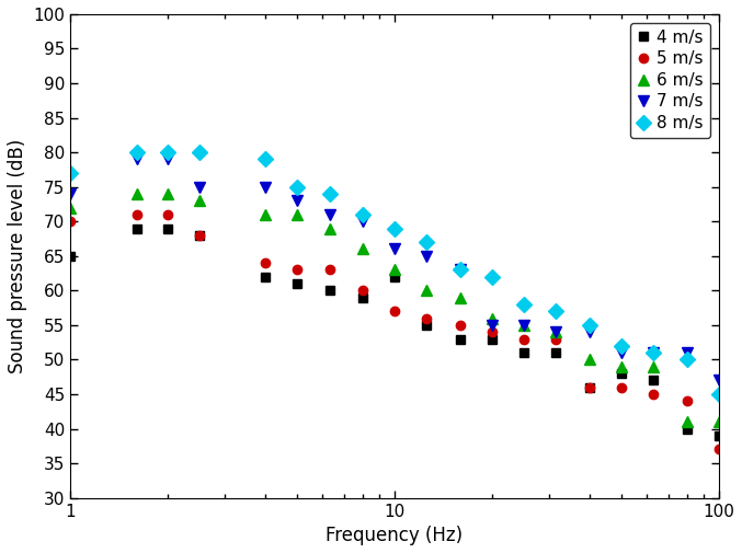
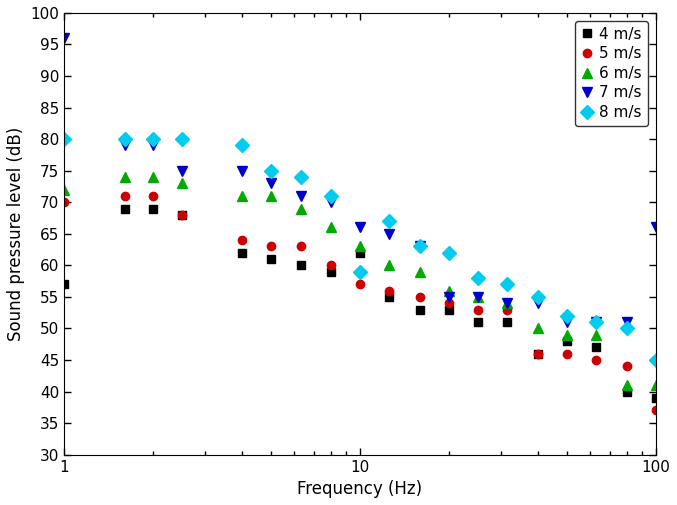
4 m/s/1: 65 -> 57
7 m/s/1: 74 -> 96
8 m/s/1: 77 -> 80
8 m/s/10: 69 -> 59
7 m/s/100: 47 -> 66
